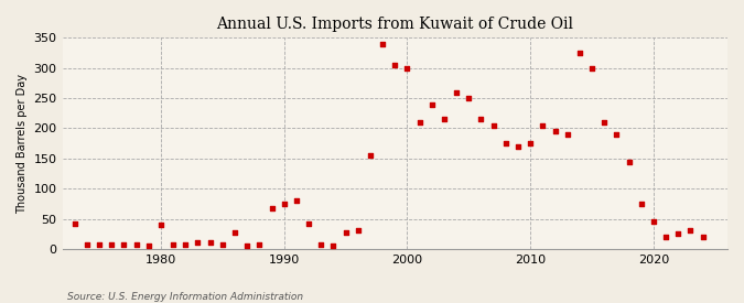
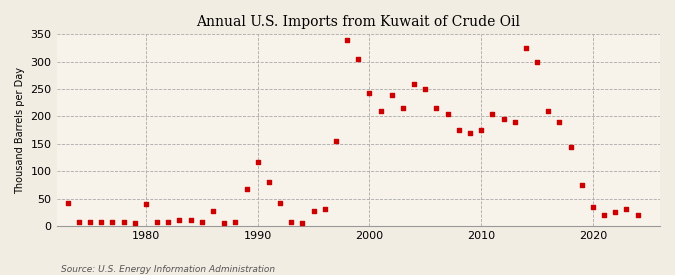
1990: 75 -> 116
2000: 300 -> 242
2020: 45 -> 34
